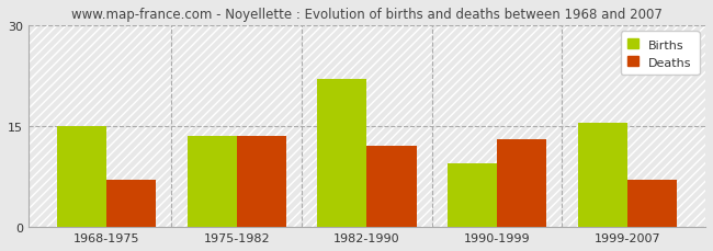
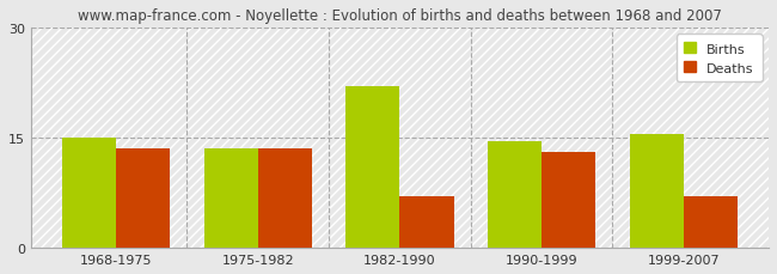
Deaths/1968-1975: 7.0 -> 13.5
Deaths/1982-1990: 12.0 -> 7.0
Births/1990-1999: 9.4 -> 14.5
